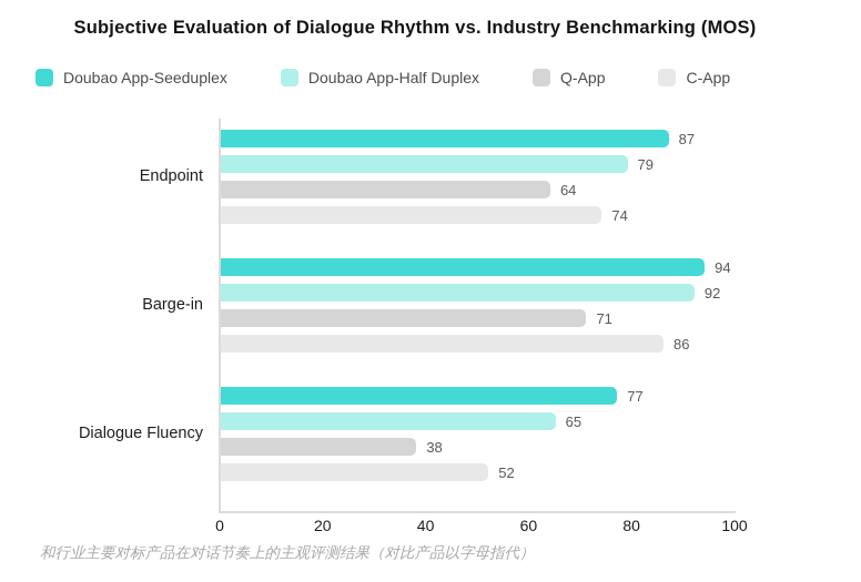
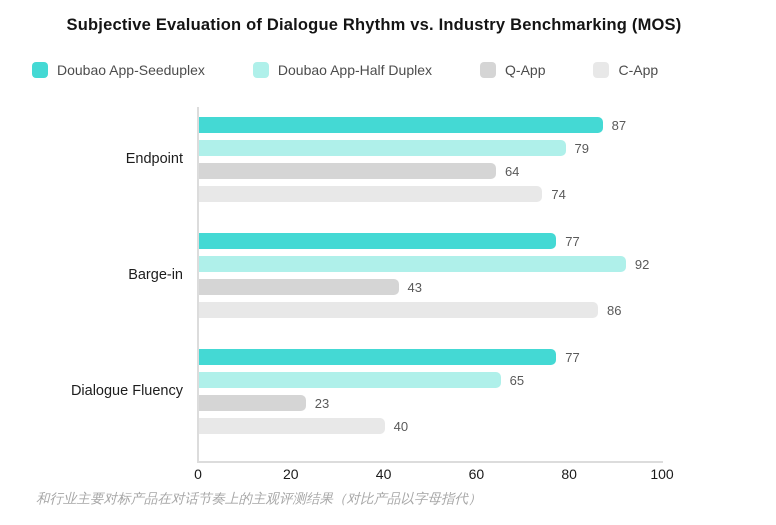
Doubao App-Seeduplex/Barge-in: 94 -> 77
Q-App/Barge-in: 71 -> 43
Q-App/Dialogue Fluency: 38 -> 23
C-App/Dialogue Fluency: 52 -> 40
